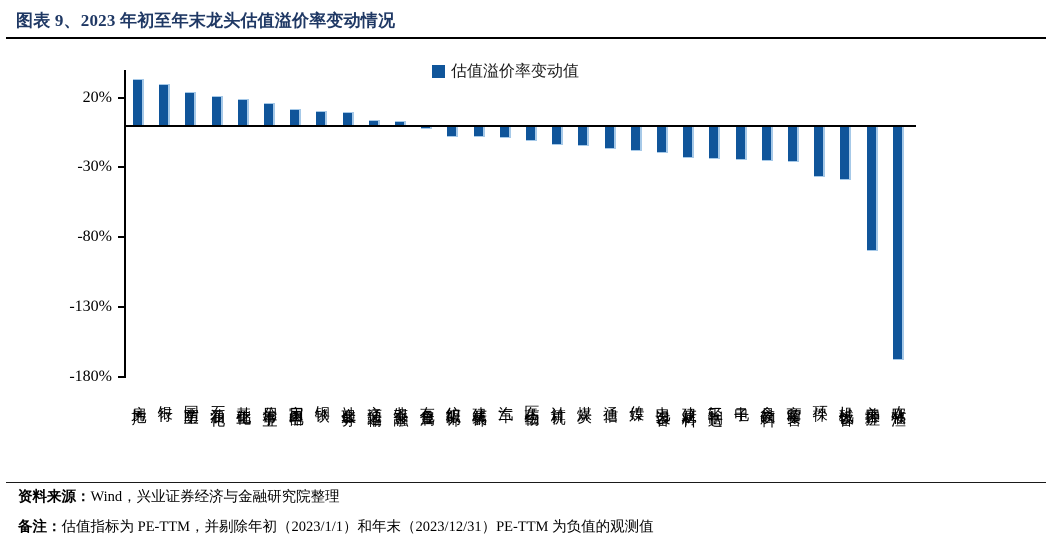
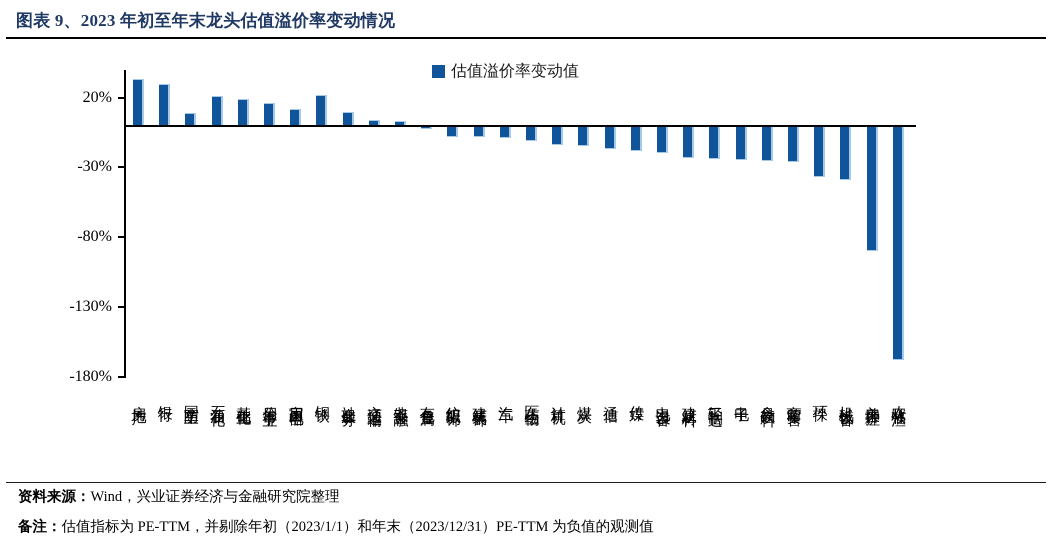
国防军工: 24% -> 9%
钢铁: 10% -> 22%
